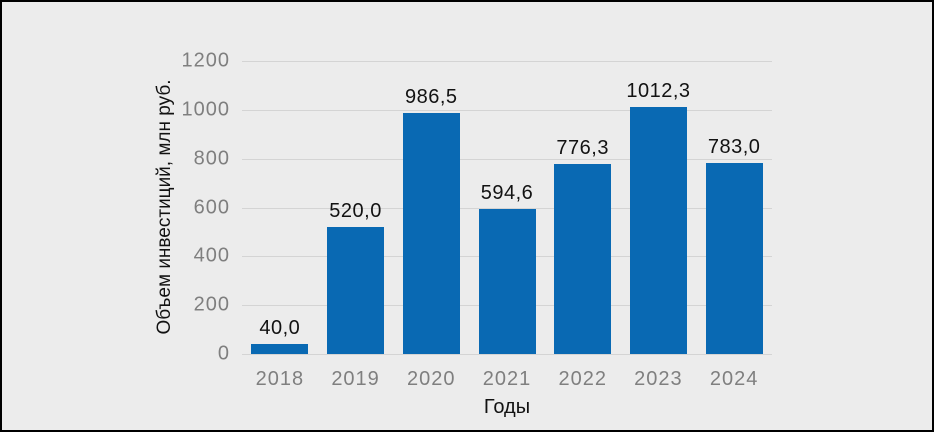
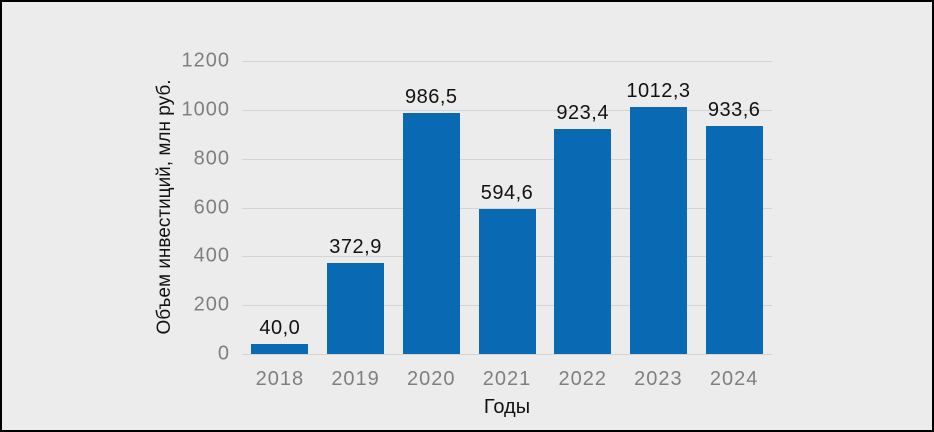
2019: 520,0 -> 372,9
2022: 776,3 -> 923,4
2024: 783,0 -> 933,6
